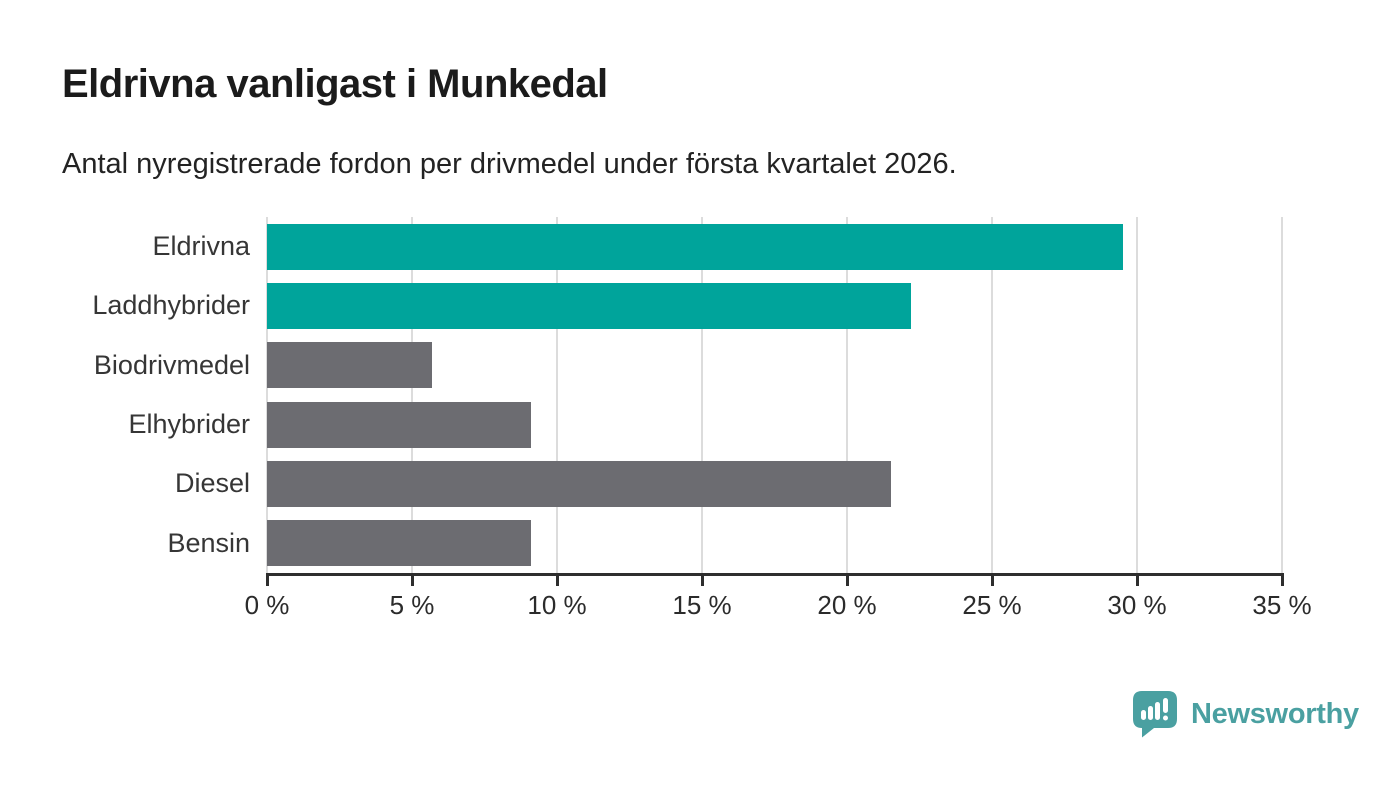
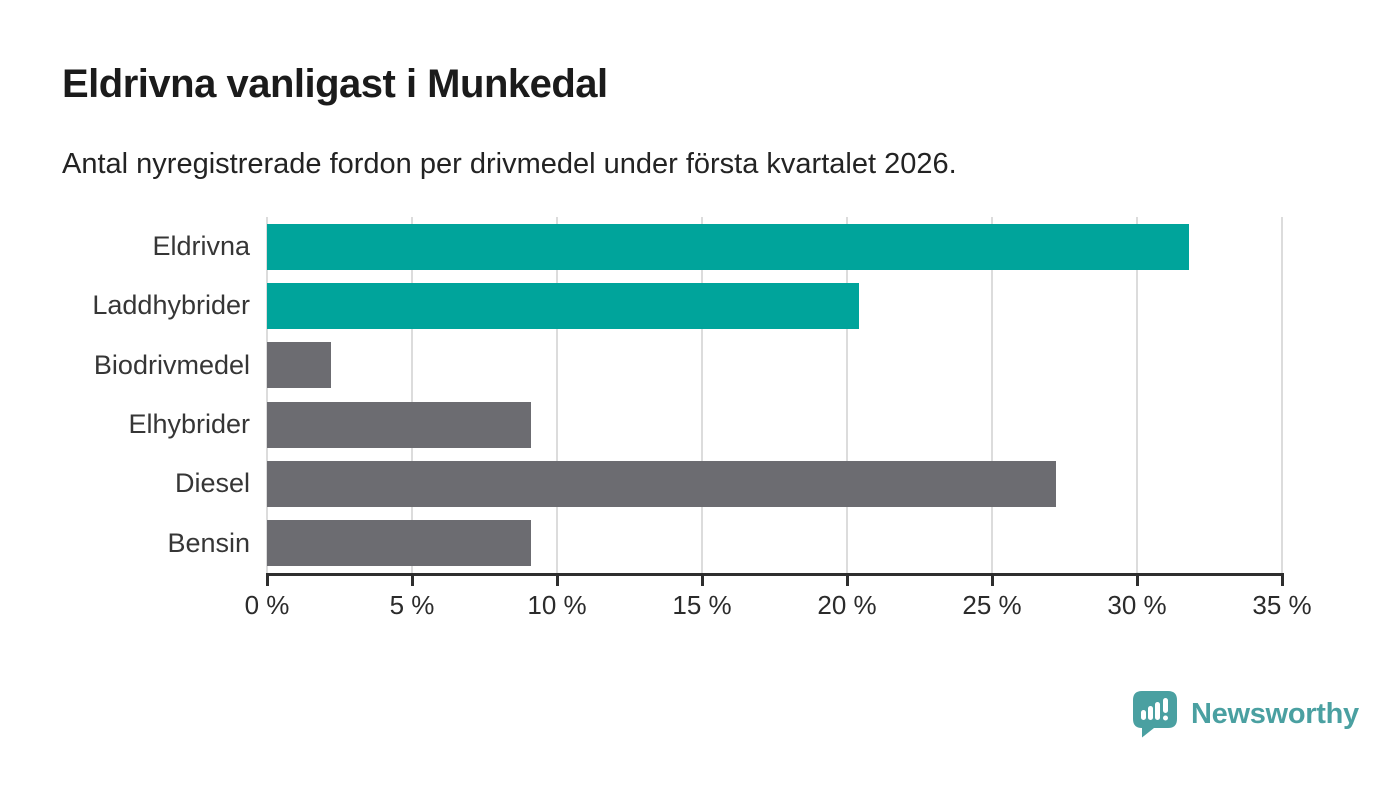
Eldrivna: 29.5% -> 31.8%
Laddhybrider: 22.2% -> 20.4%
Biodrivmedel: 5.7% -> 2.2%
Diesel: 21.5% -> 27.2%
